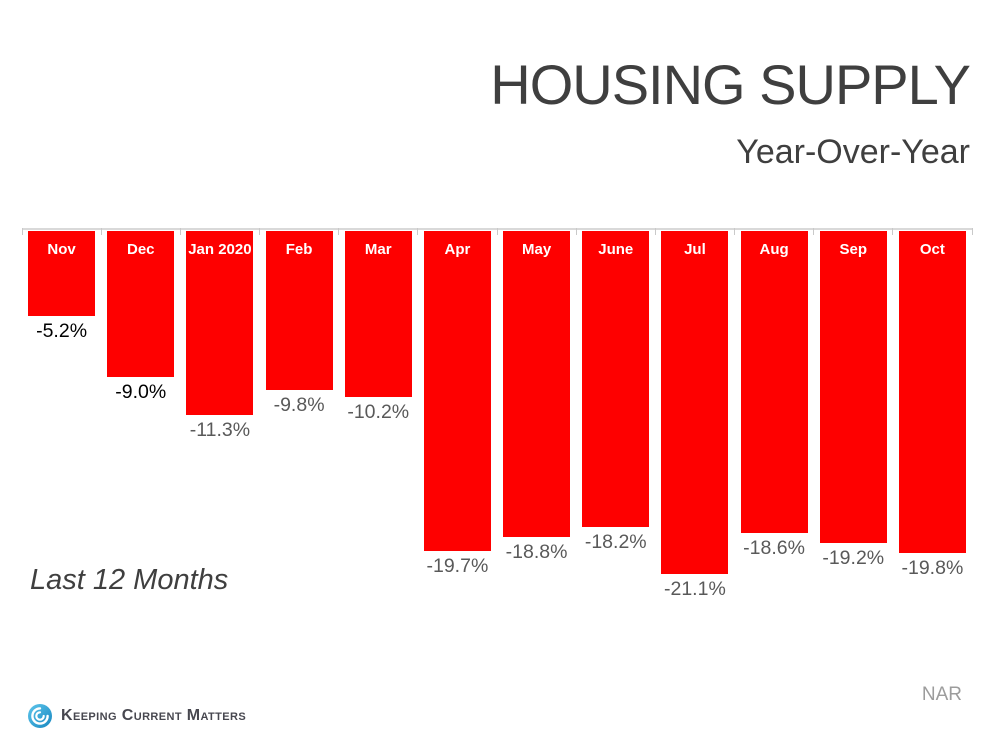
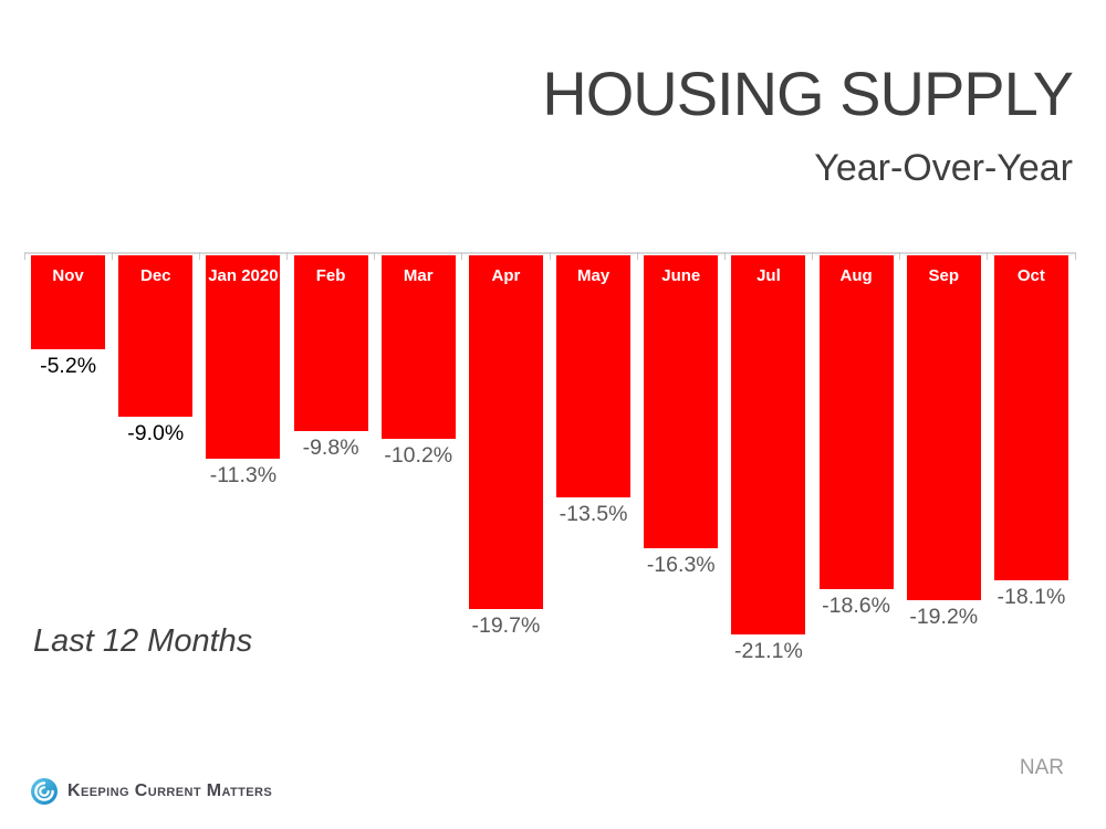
May: -18.8% -> -13.5%
June: -18.2% -> -16.3%
Oct: -19.8% -> -18.1%
